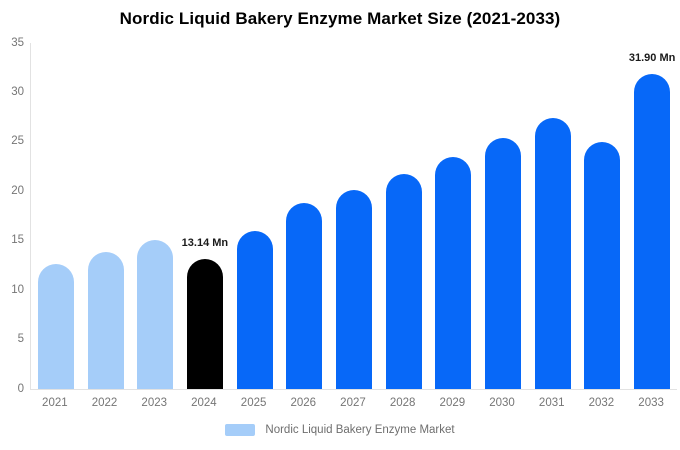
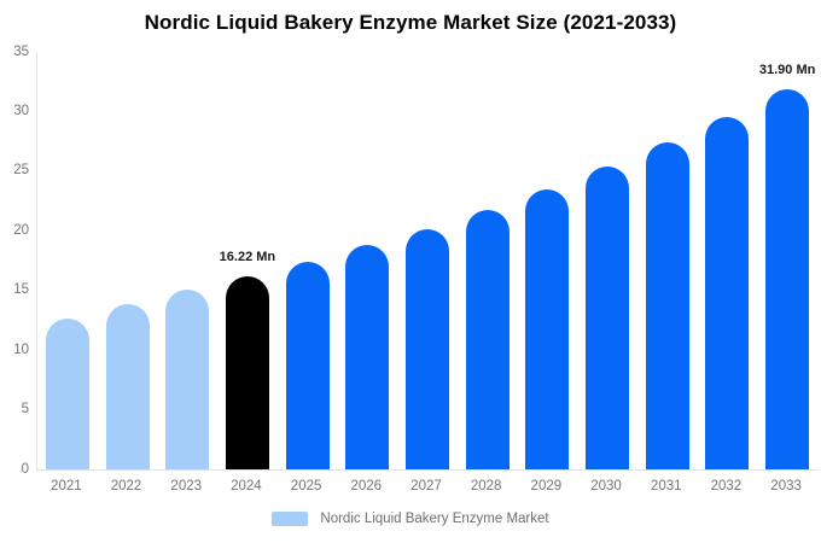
2024: 13.14 -> 16.22
2025: 16 -> 17
2032: 25 -> 30
